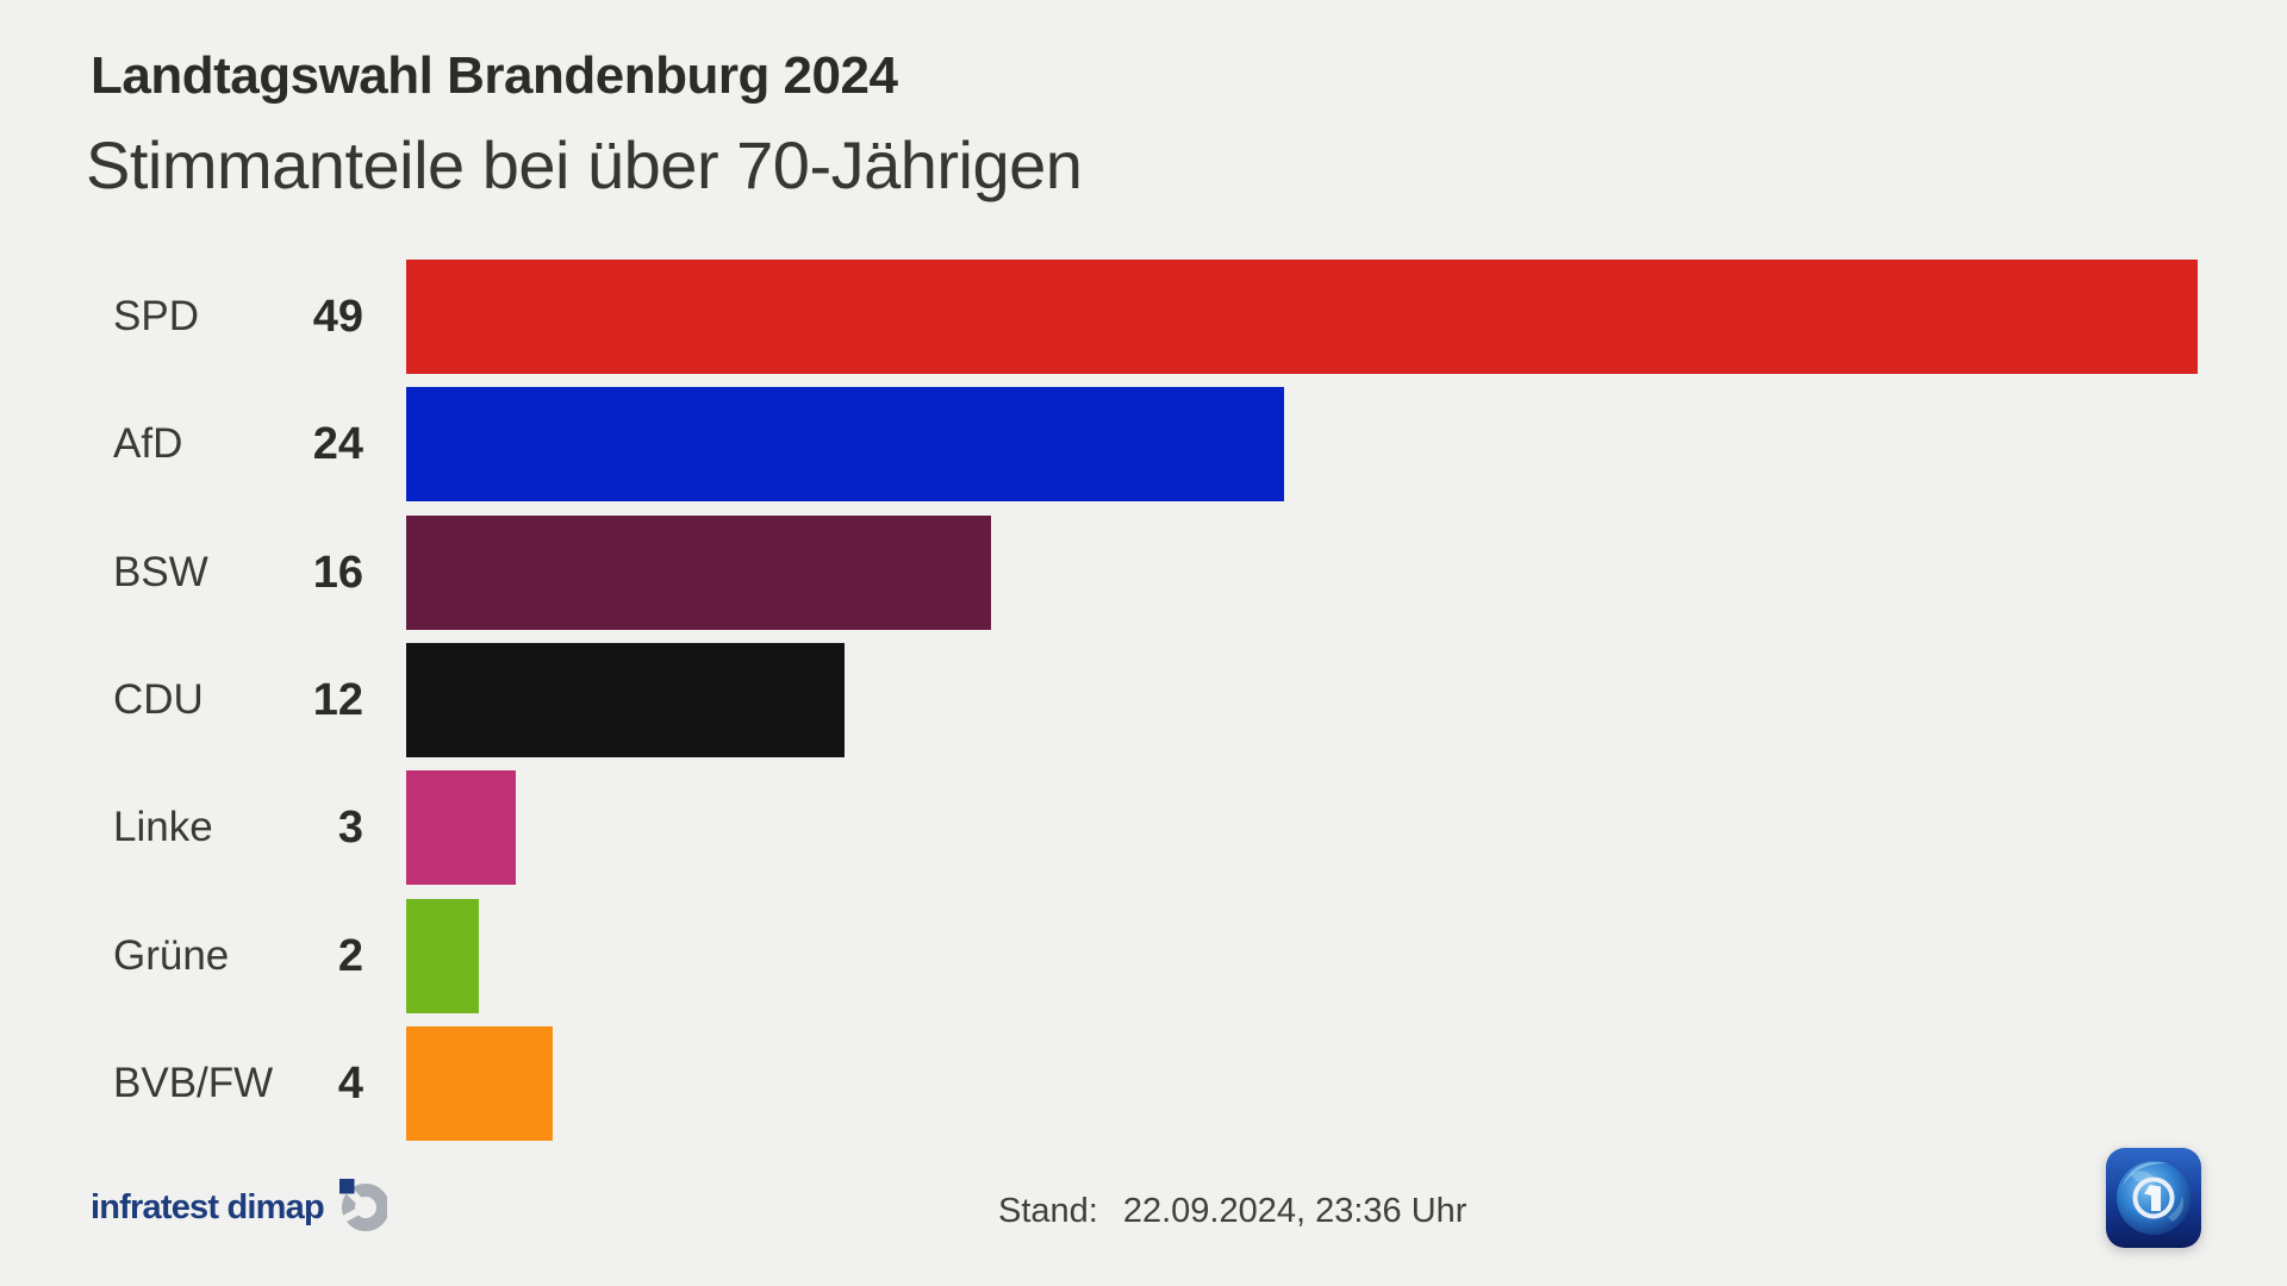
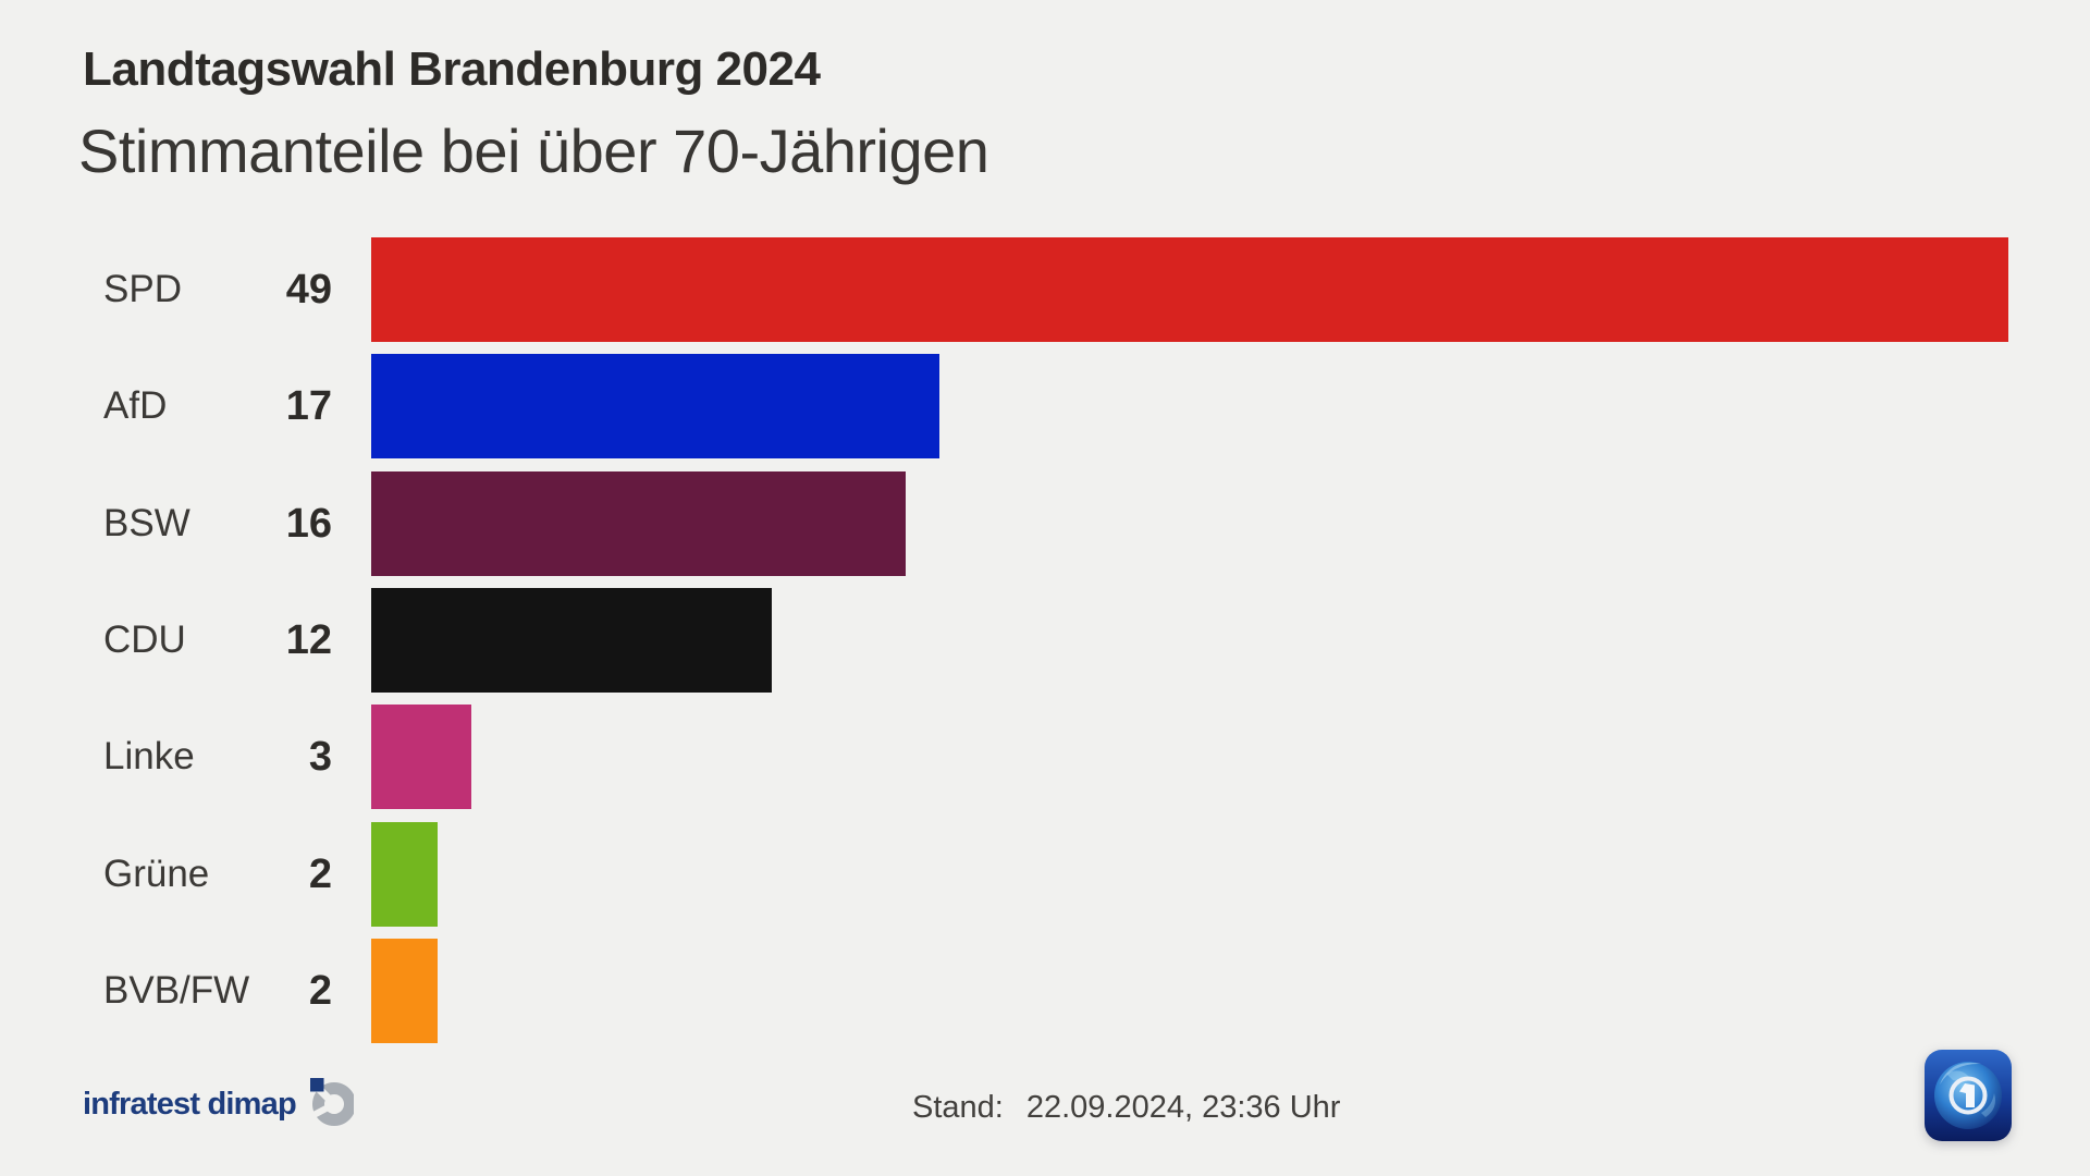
AfD: 24 -> 17
BVB/FW: 4 -> 2
